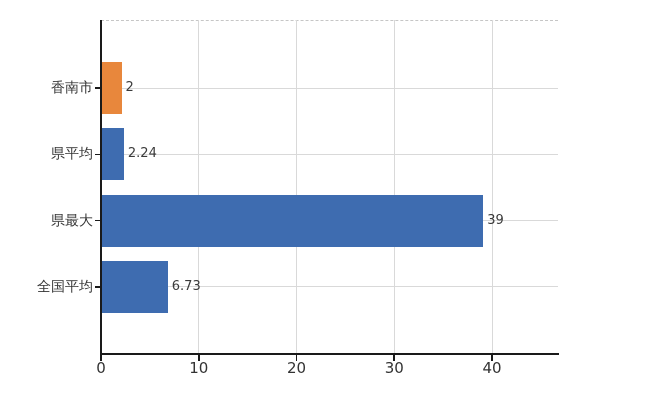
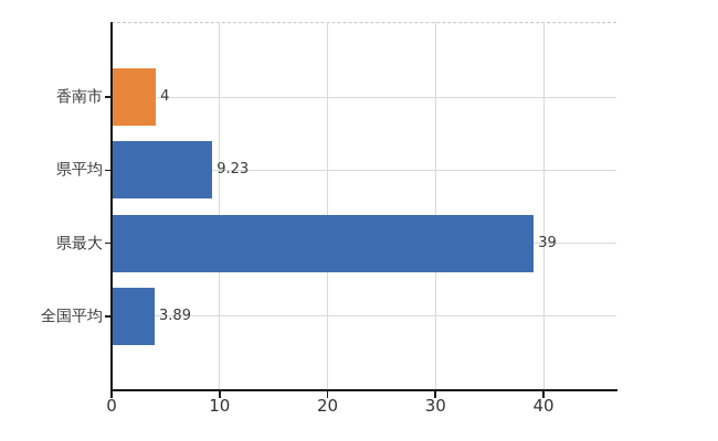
香南市: 2 -> 4
県平均: 2.24 -> 9.23
全国平均: 6.73 -> 3.89
